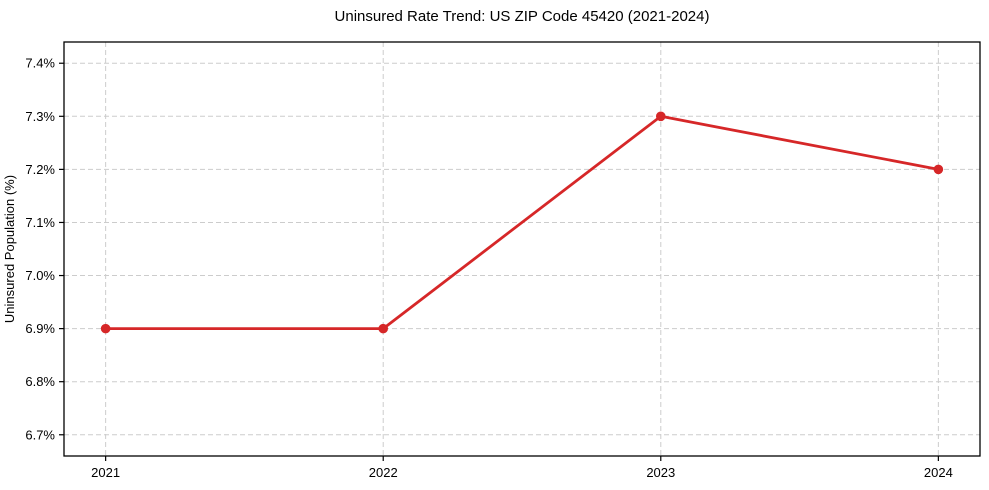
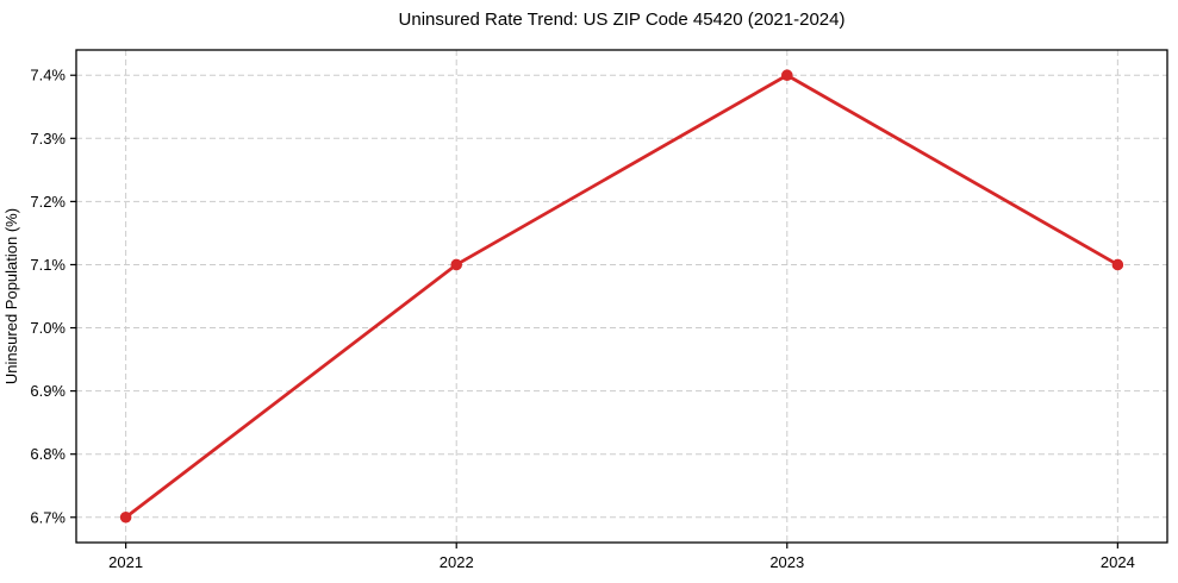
2021: 6.9% -> 6.7%
2022: 6.9% -> 7.1%
2023: 7.3% -> 7.4%
2024: 7.2% -> 7.1%
